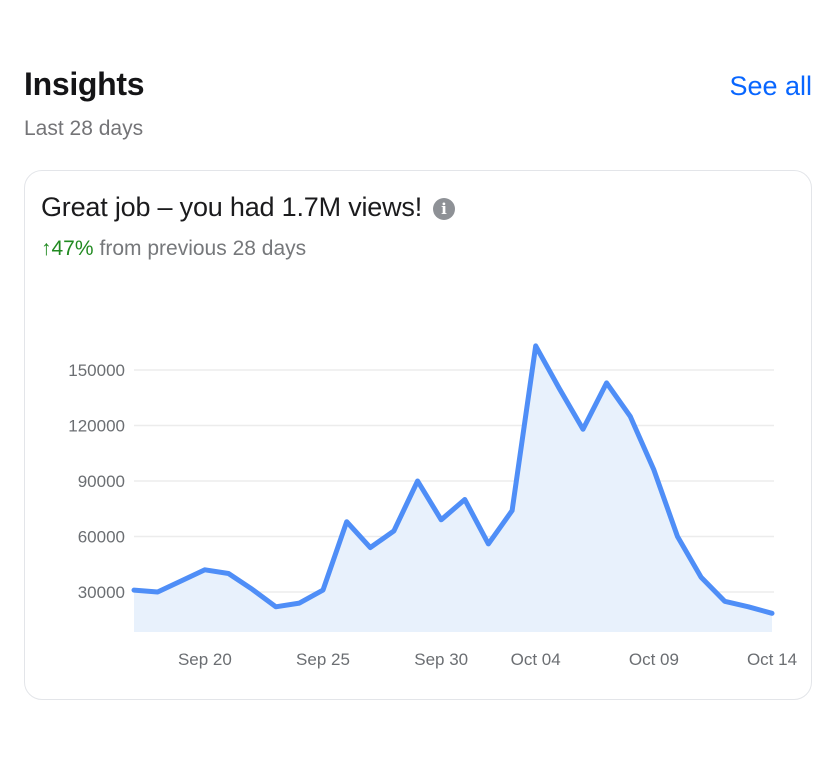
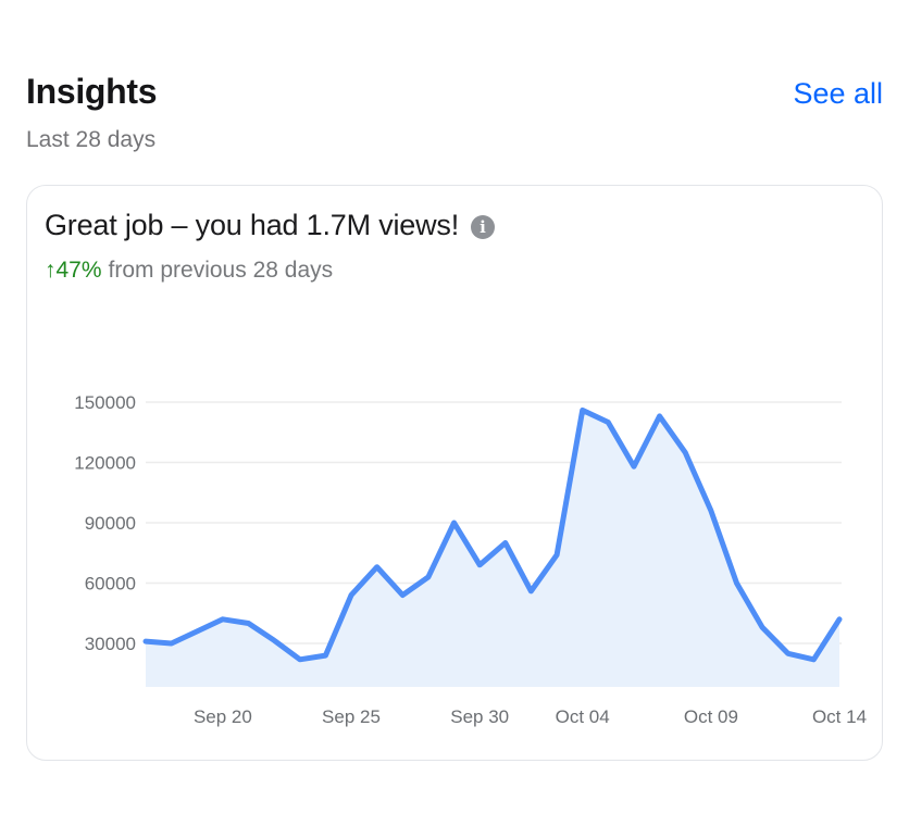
Sep 25: 31000 -> 54000
Oct 04: 163000 -> 146000
Oct 14: 18000 -> 42000
